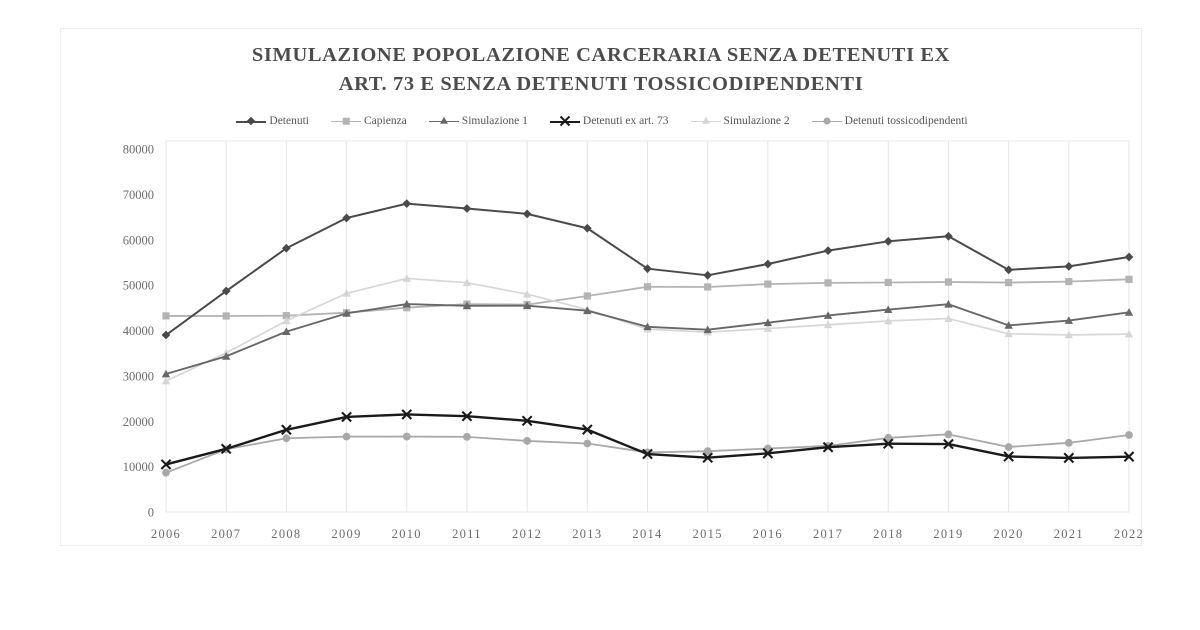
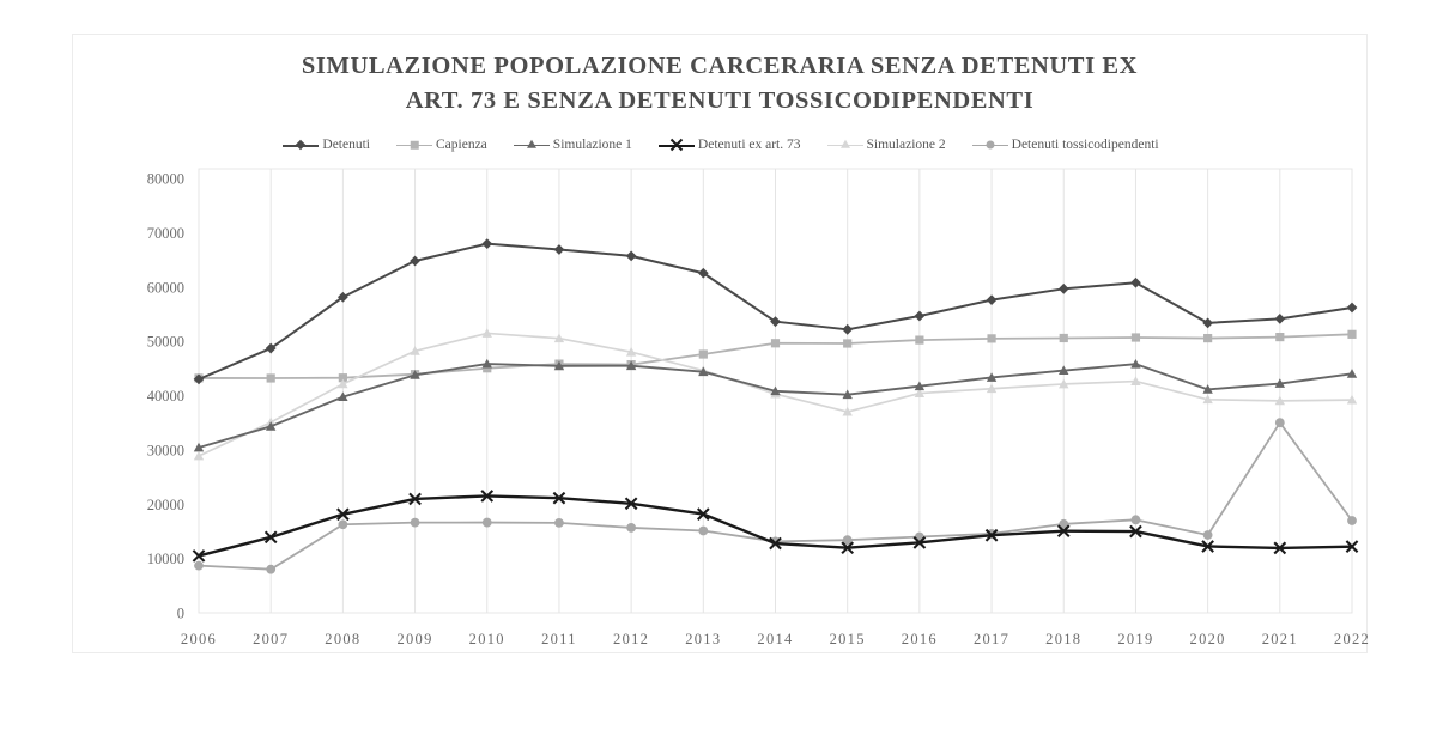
Detenuti/2006: 39000 -> 43000
Detenuti tossicodipendenti/2007: 14000 -> 8000
Simulazione 2/2015: 40000 -> 37000
Detenuti tossicodipendenti/2021: 15000 -> 35000
